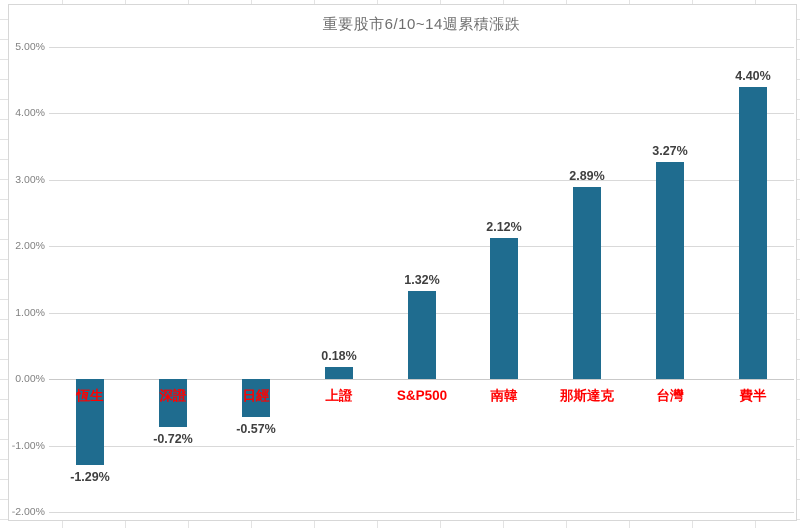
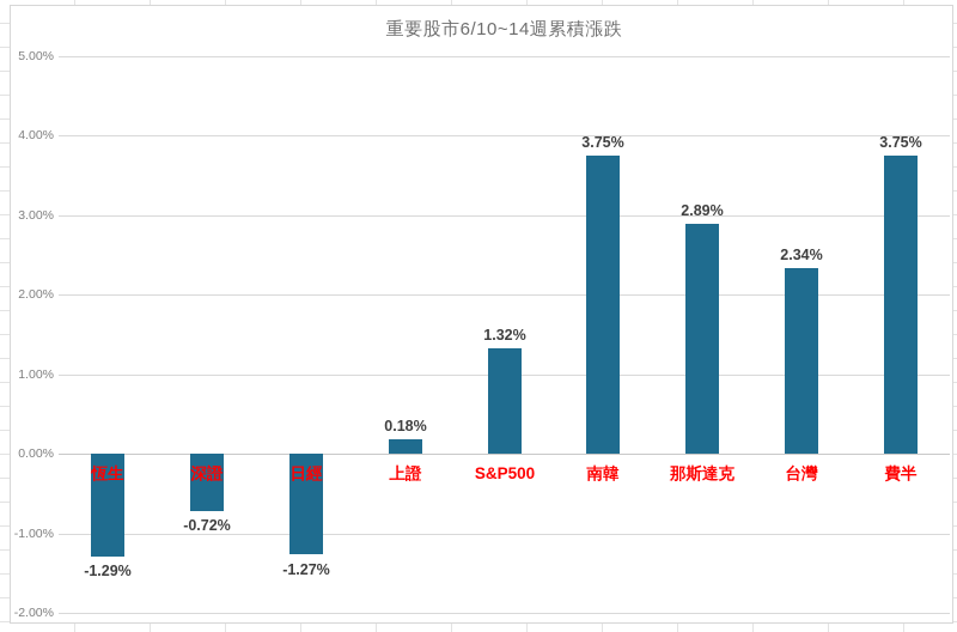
日經: -0.57% -> -1.27%
南韓: 2.12% -> 3.75%
台灣: 3.27% -> 2.34%
費半: 4.40% -> 3.75%
